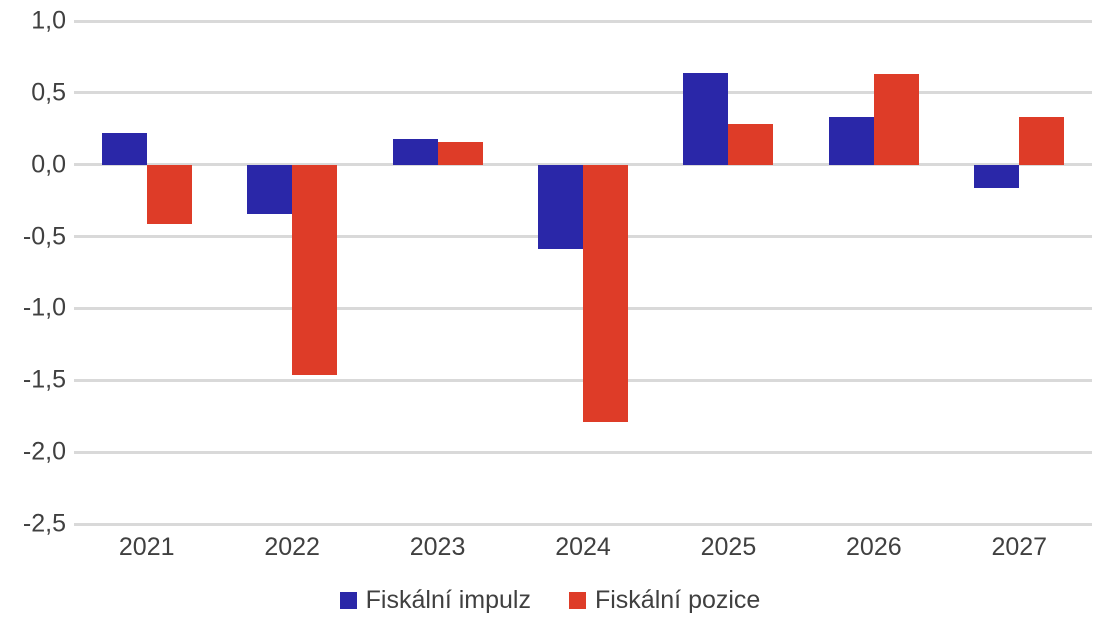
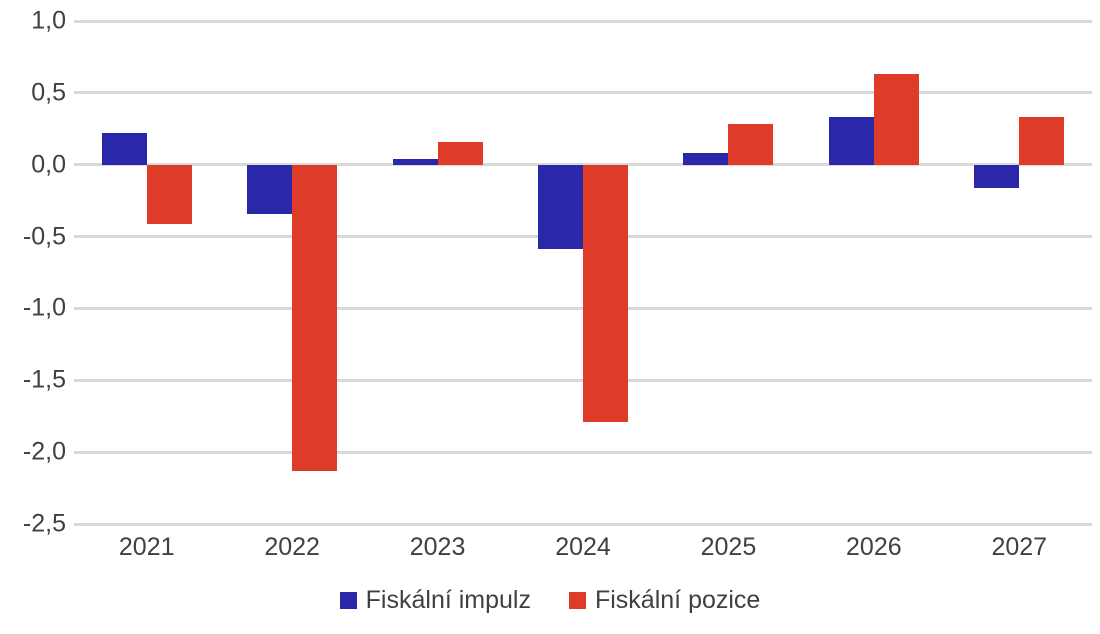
Fiskální pozice/2022: -1,46 -> -2,13
Fiskální impulz/2023: 0,18 -> 0,04
Fiskální impulz/2025: 0,64 -> 0,08
